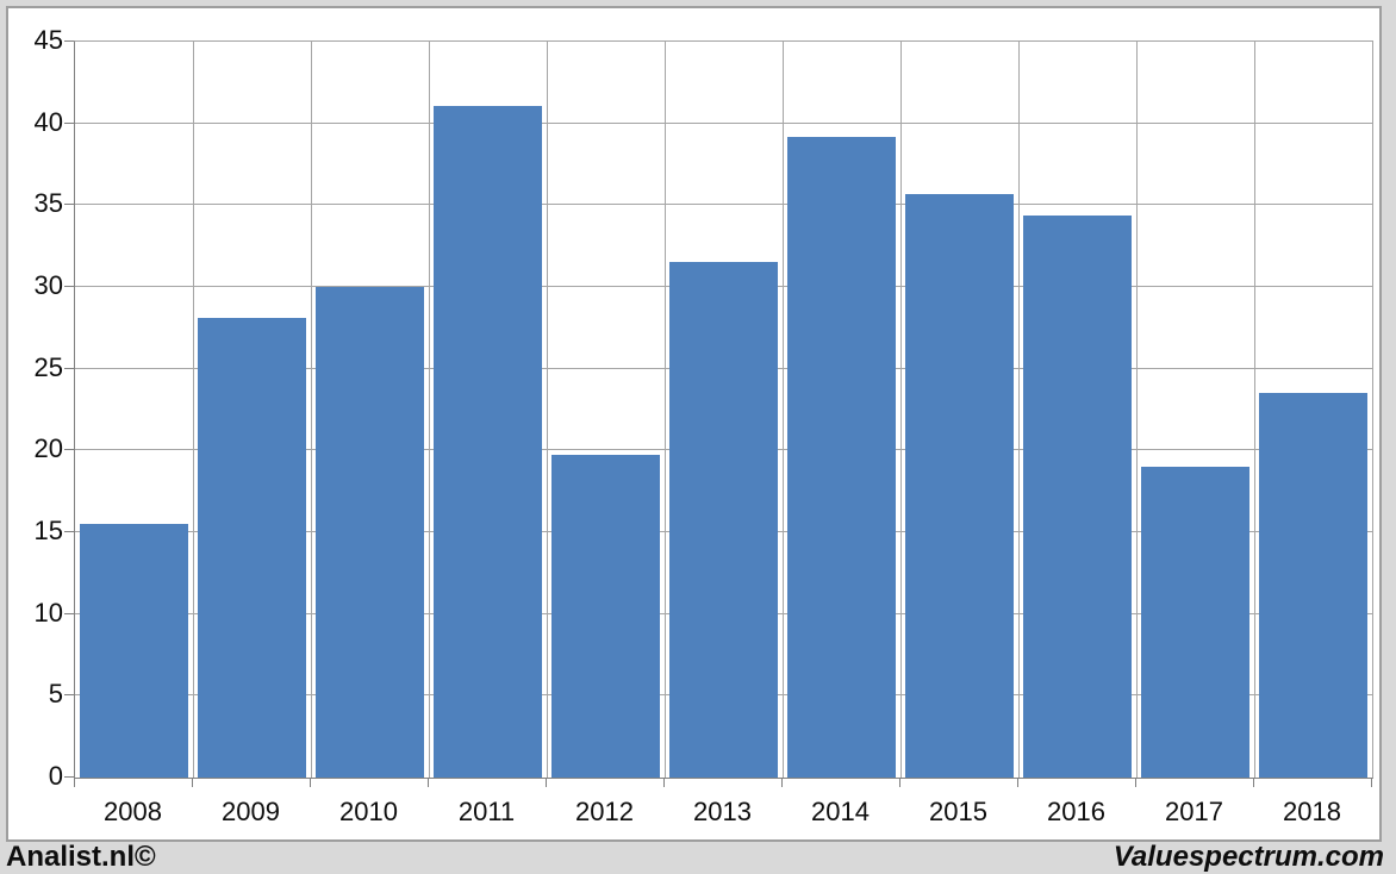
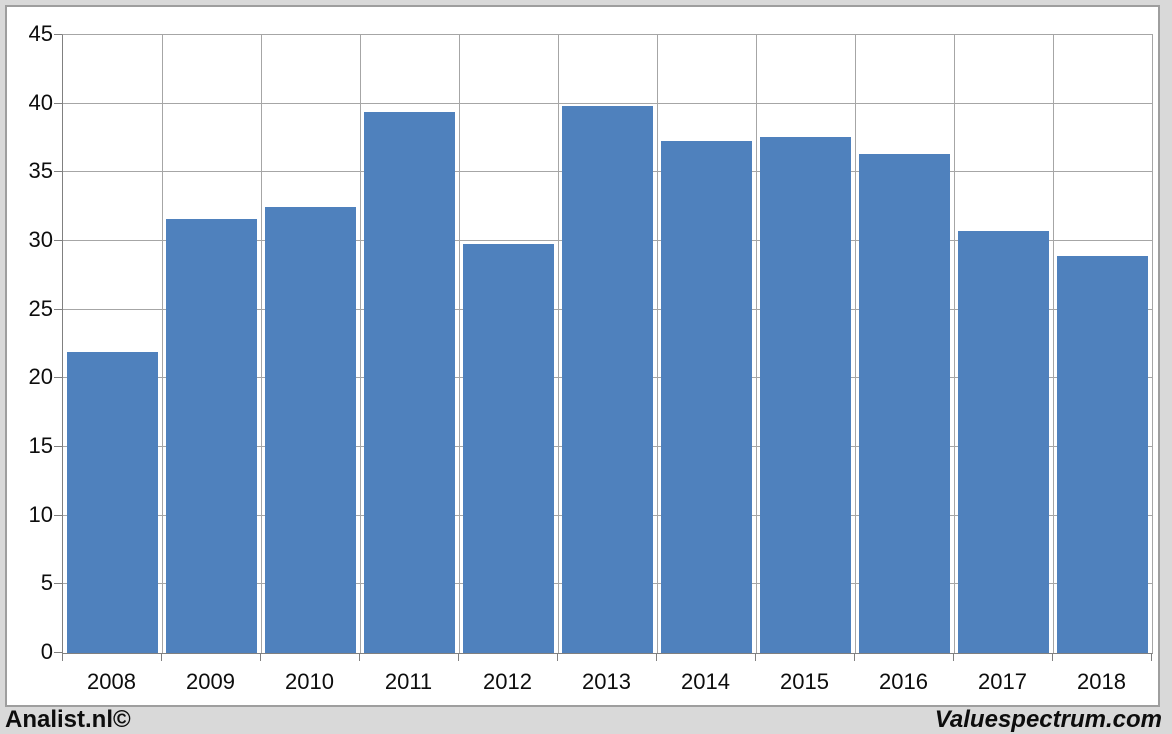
2008: 15.5 -> 21.9
2009: 28.1 -> 31.6
2010: 30.0 -> 32.5
2011: 41.1 -> 39.4
2012: 19.7 -> 29.8
2013: 31.5 -> 39.8
2014: 39.2 -> 37.3
2015: 35.7 -> 37.6
2016: 34.4 -> 36.3
2017: 19.0 -> 30.7
2018: 23.5 -> 28.9
